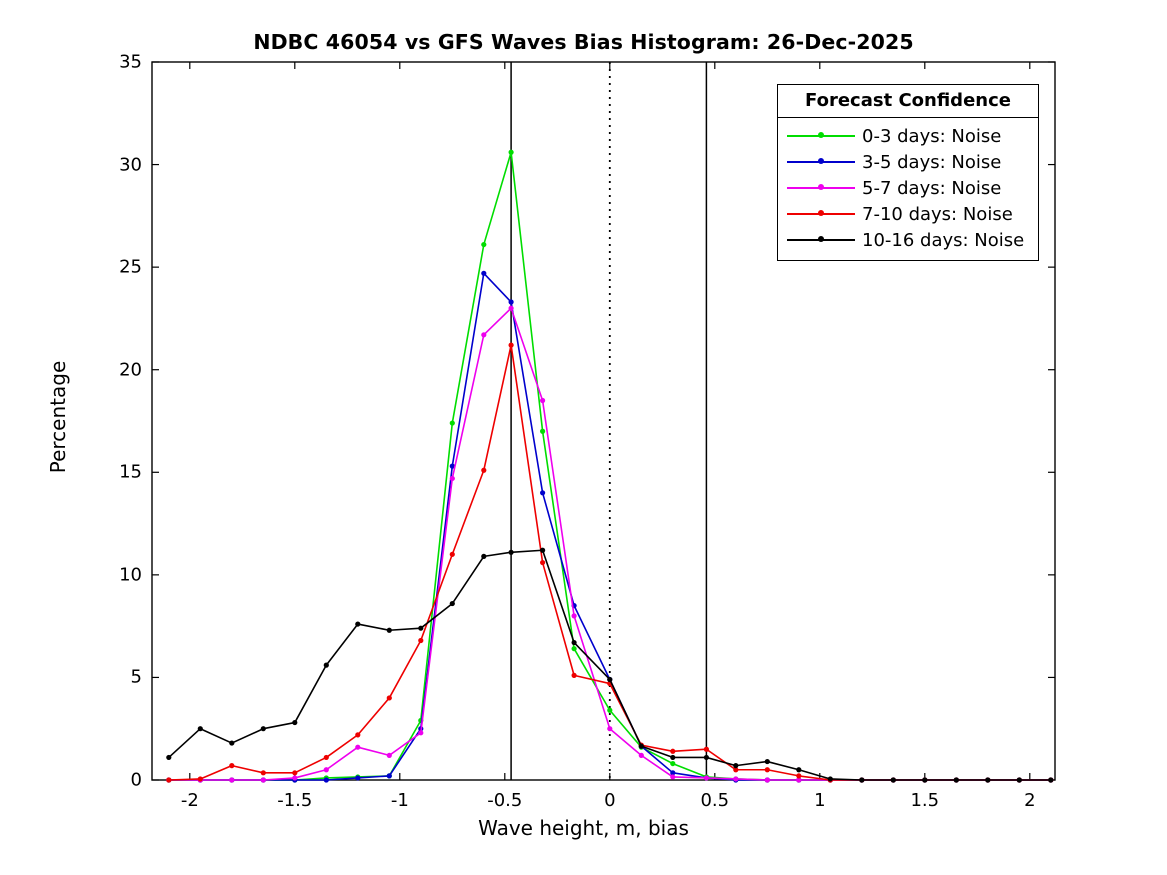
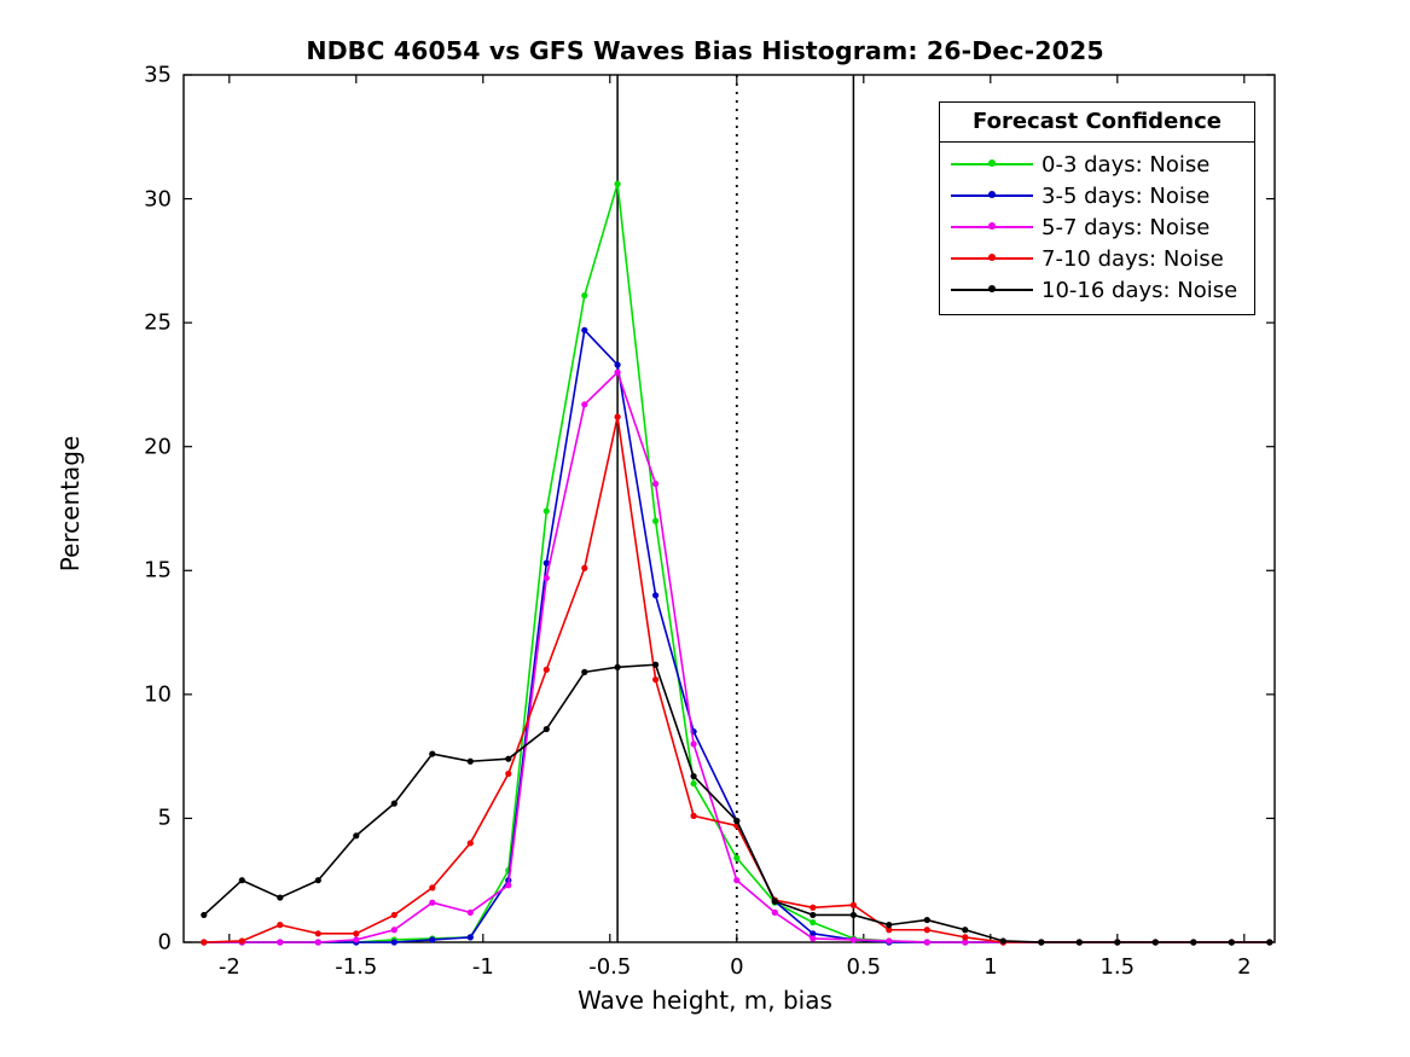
10-16 days: Noise/-1.5: 2,8 -> 4,3
